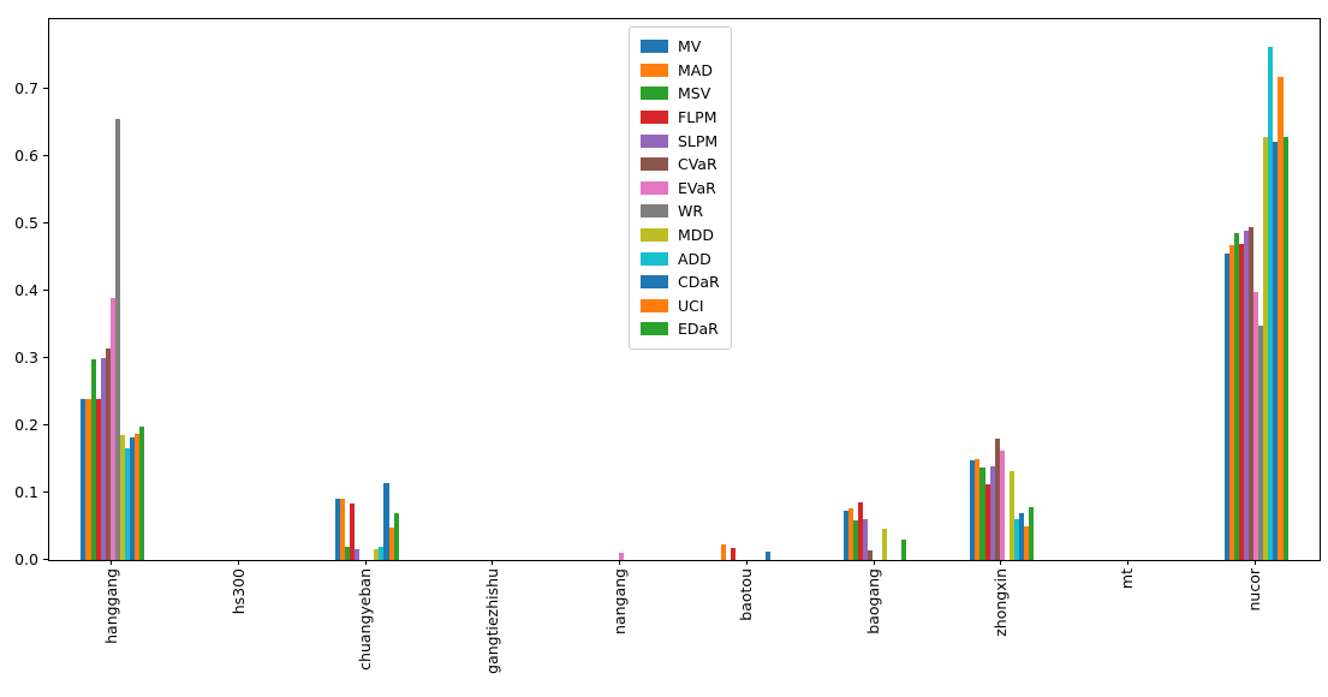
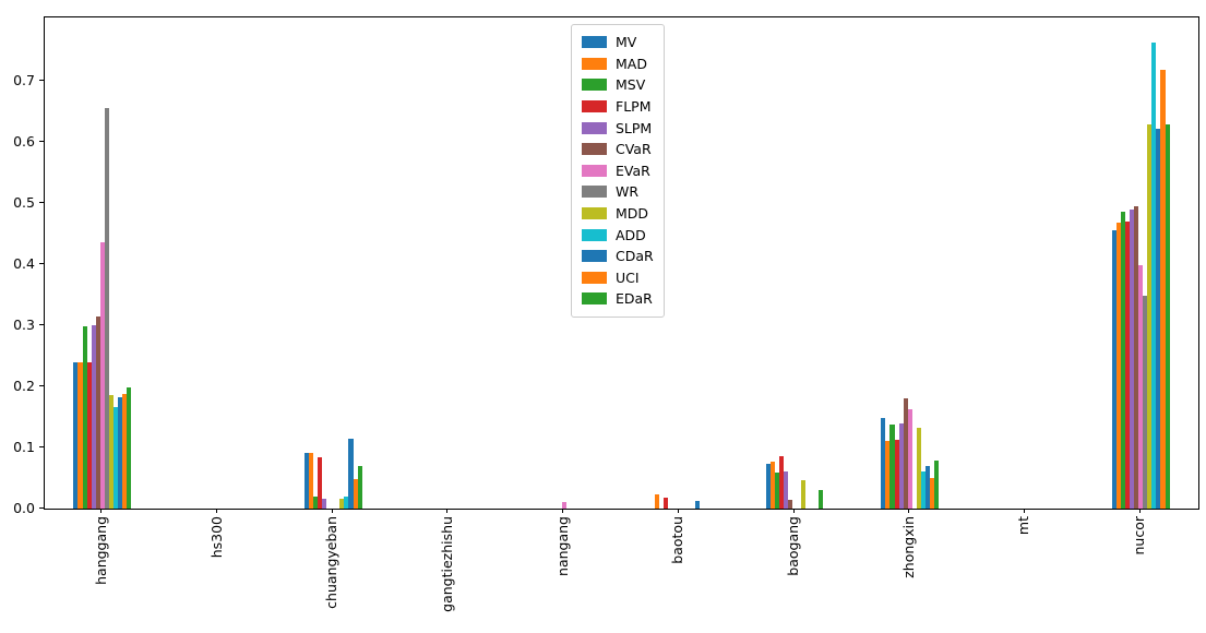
EVaR/hanggang: 0.39 -> 0.44
MAD/zhongxin: 0.15 -> 0.11
